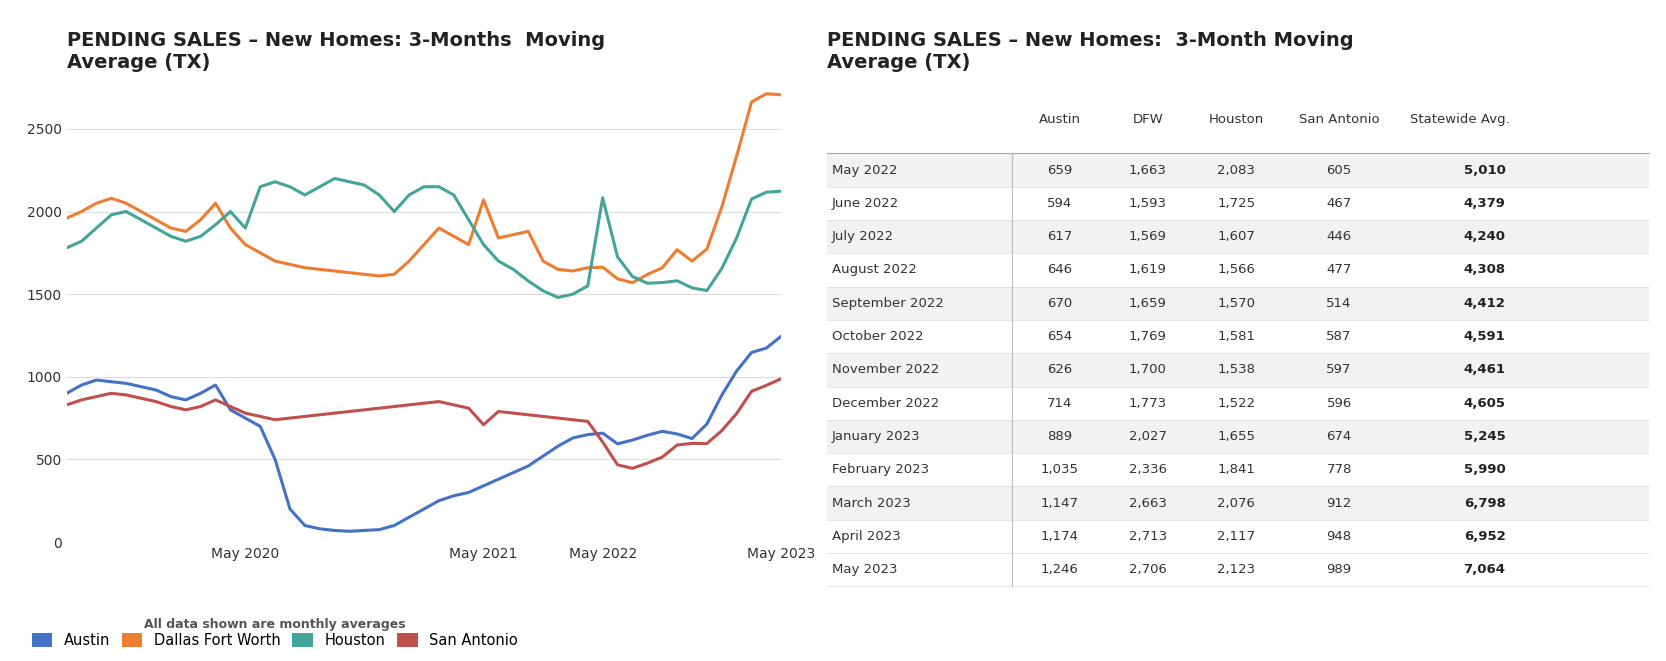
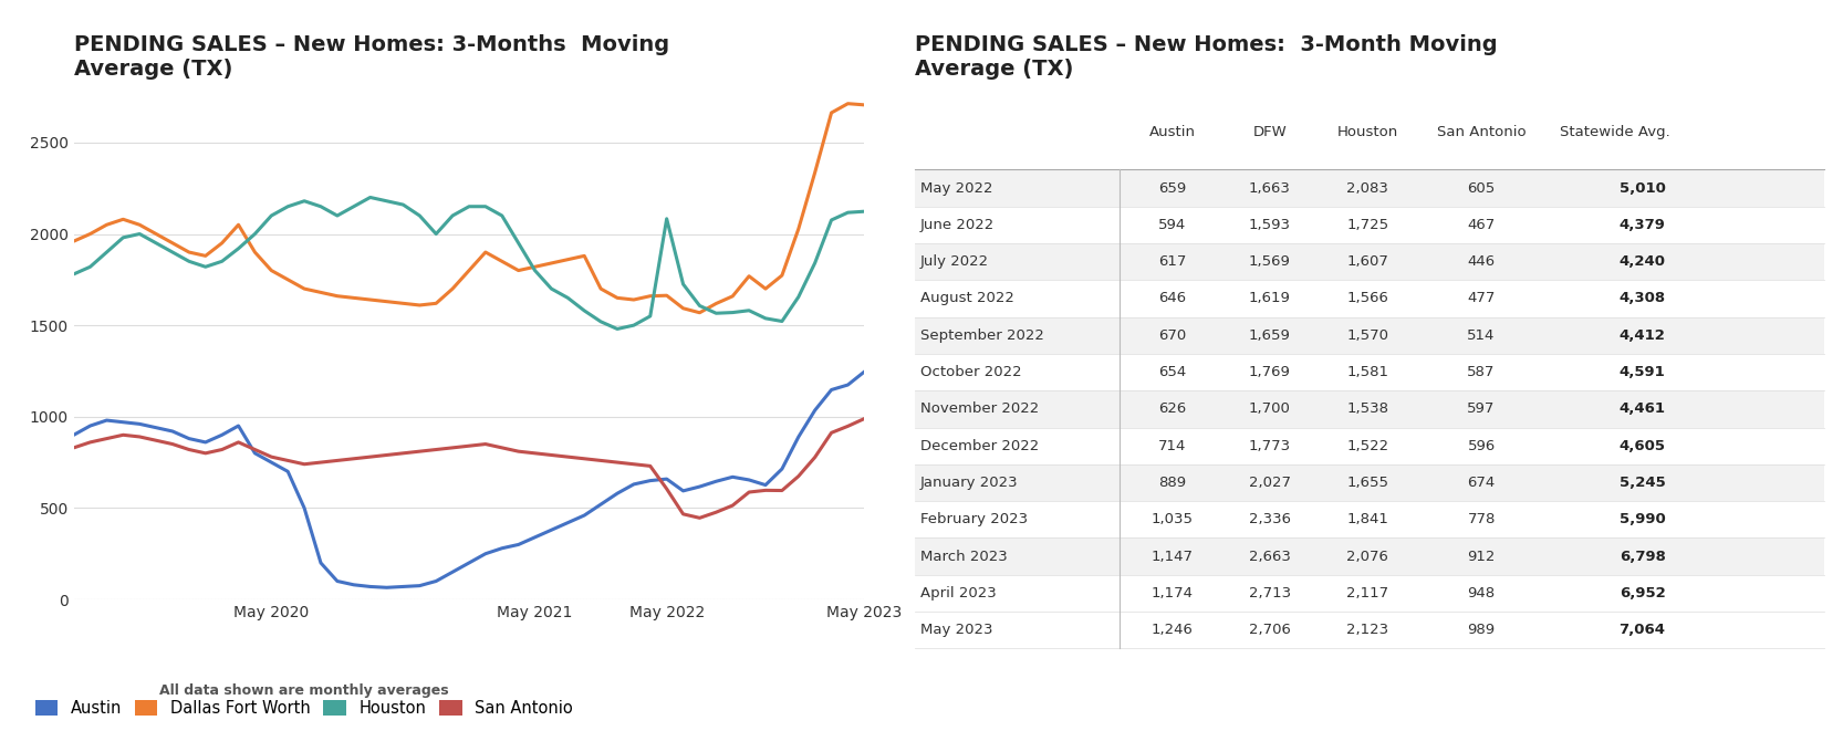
Houston/May 2020: 1900 -> 2100
Dallas Fort Worth/May 2021: 2070 -> 1820
San Antonio/May 2021: 710 -> 800
